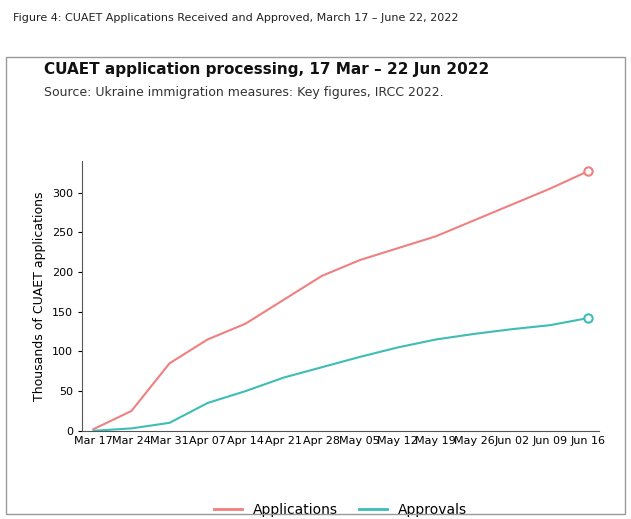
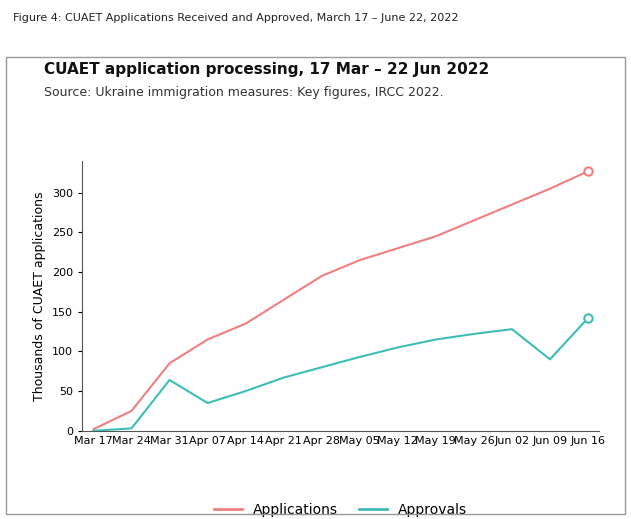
Approvals/Mar 31: 10 -> 64
Approvals/Jun 09: 133 -> 90
